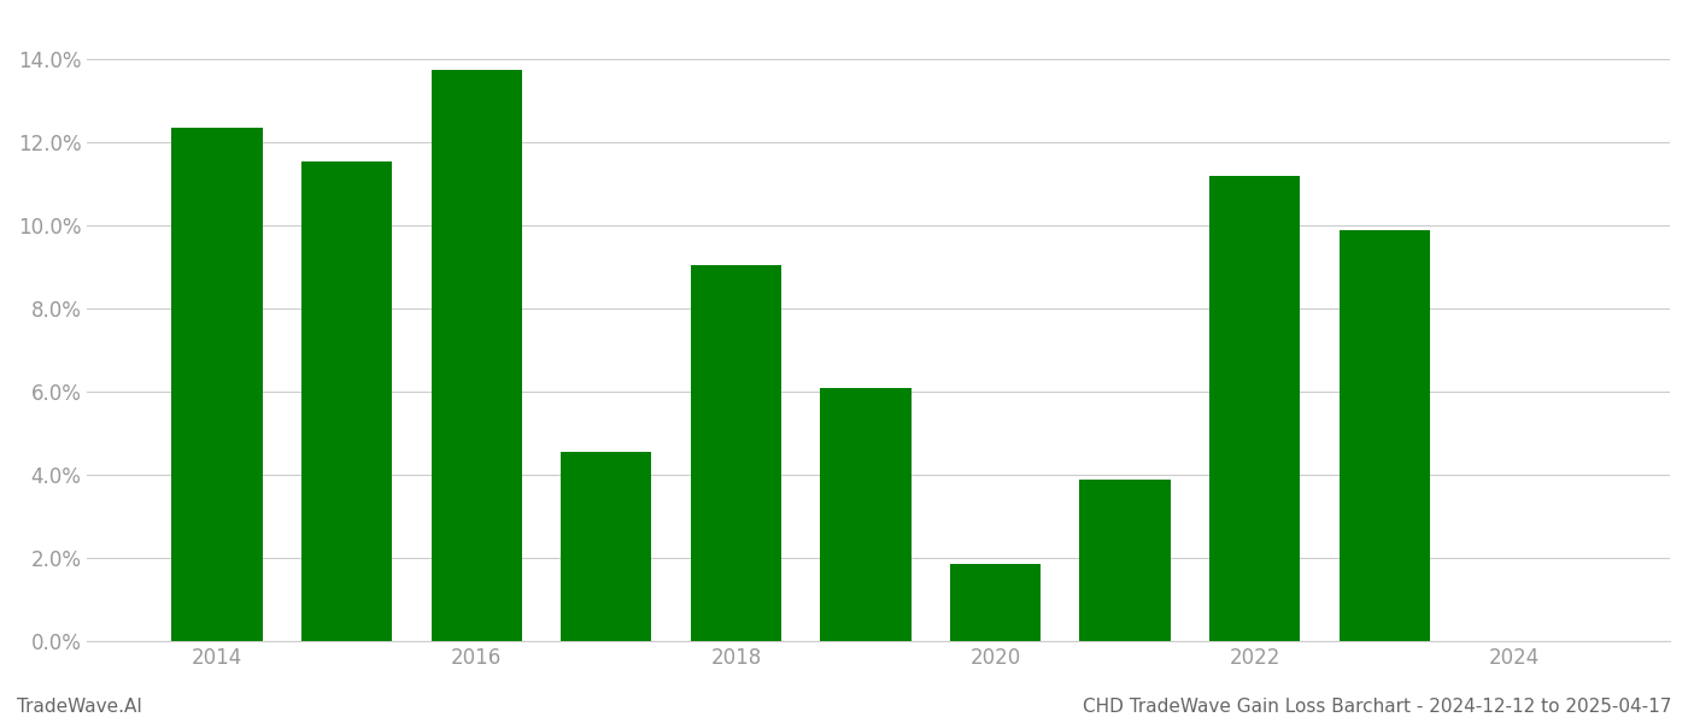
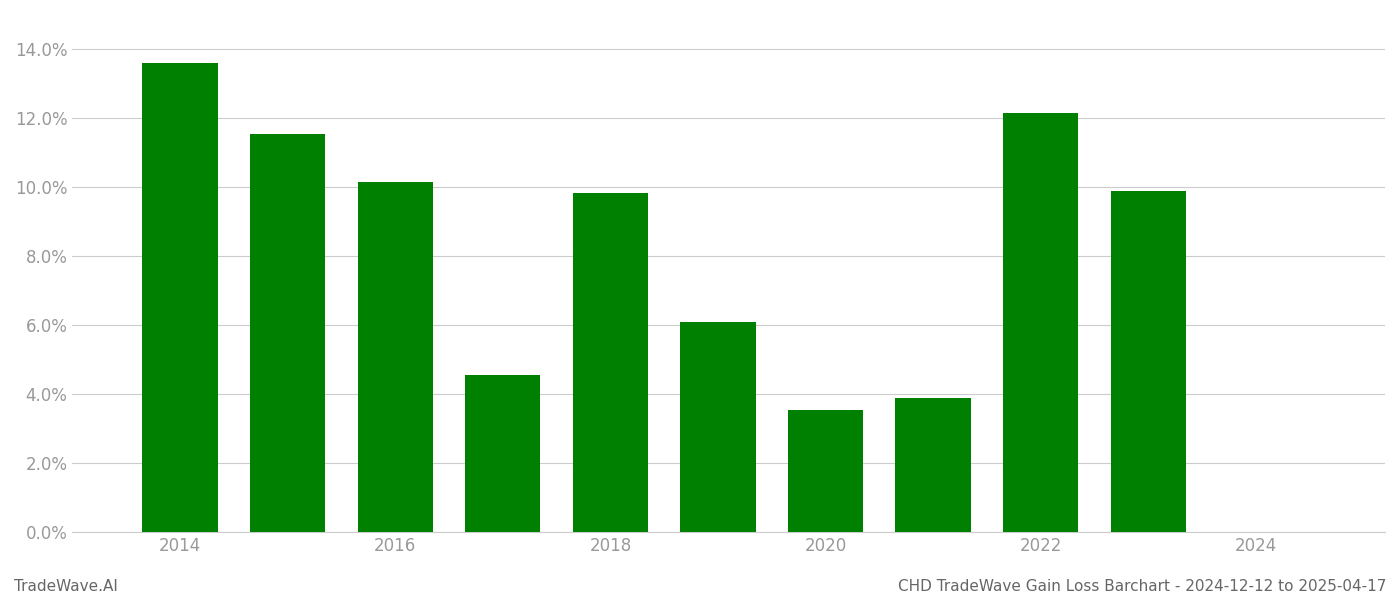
2014: 12.35% -> 13.60%
2016: 13.75% -> 10.15%
2018: 9.05% -> 9.85%
2020: 1.85% -> 3.55%
2022: 11.20% -> 12.15%
